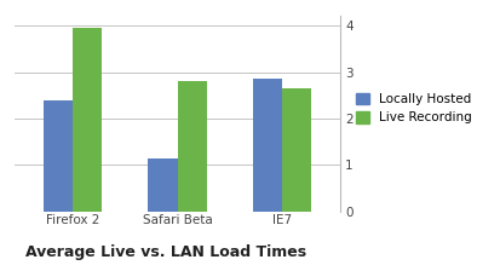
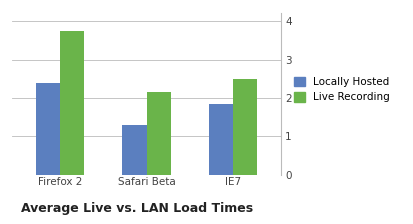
Live Recording/Firefox 2: 3.95 -> 3.75
Locally Hosted/Safari Beta: 1.15 -> 1.30
Live Recording/Safari Beta: 2.80 -> 2.15
Locally Hosted/IE7: 2.85 -> 1.85
Live Recording/IE7: 2.65 -> 2.50
